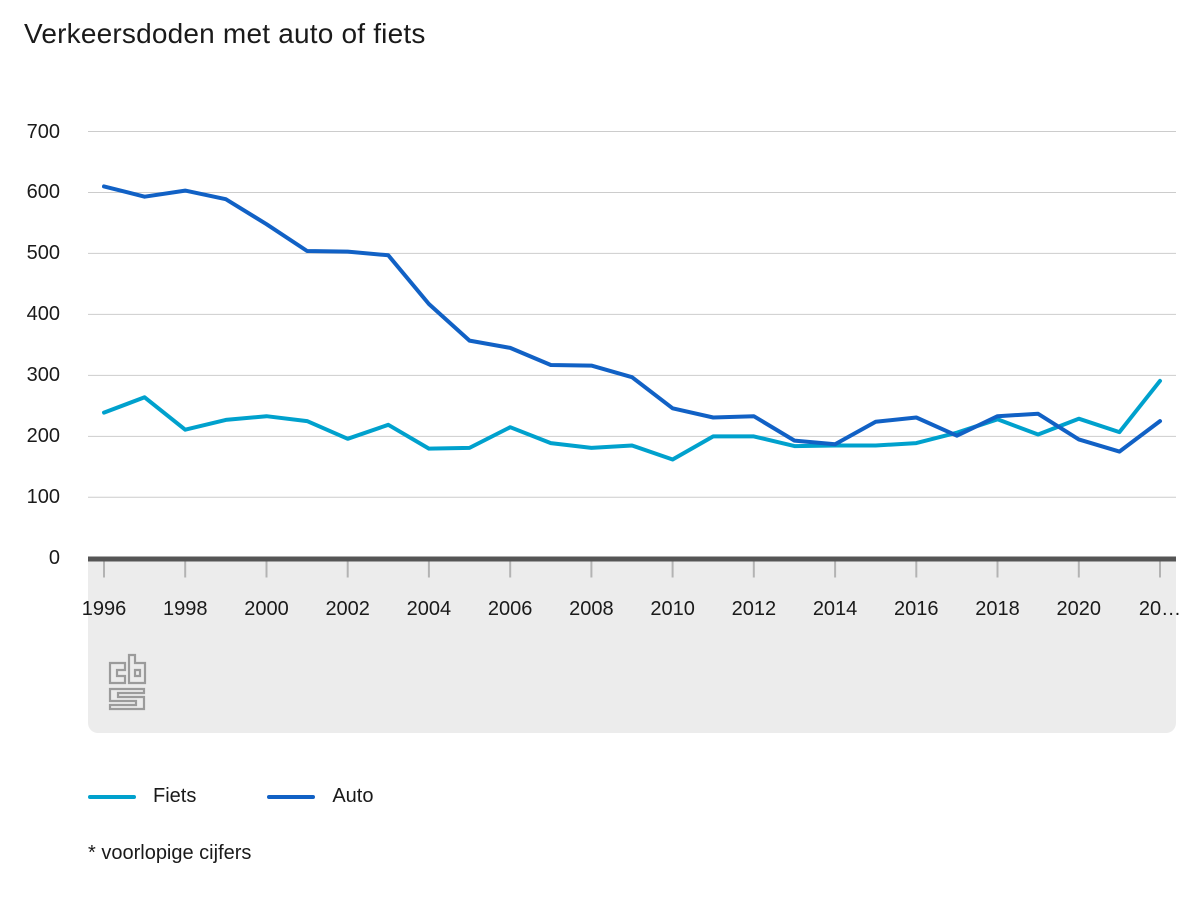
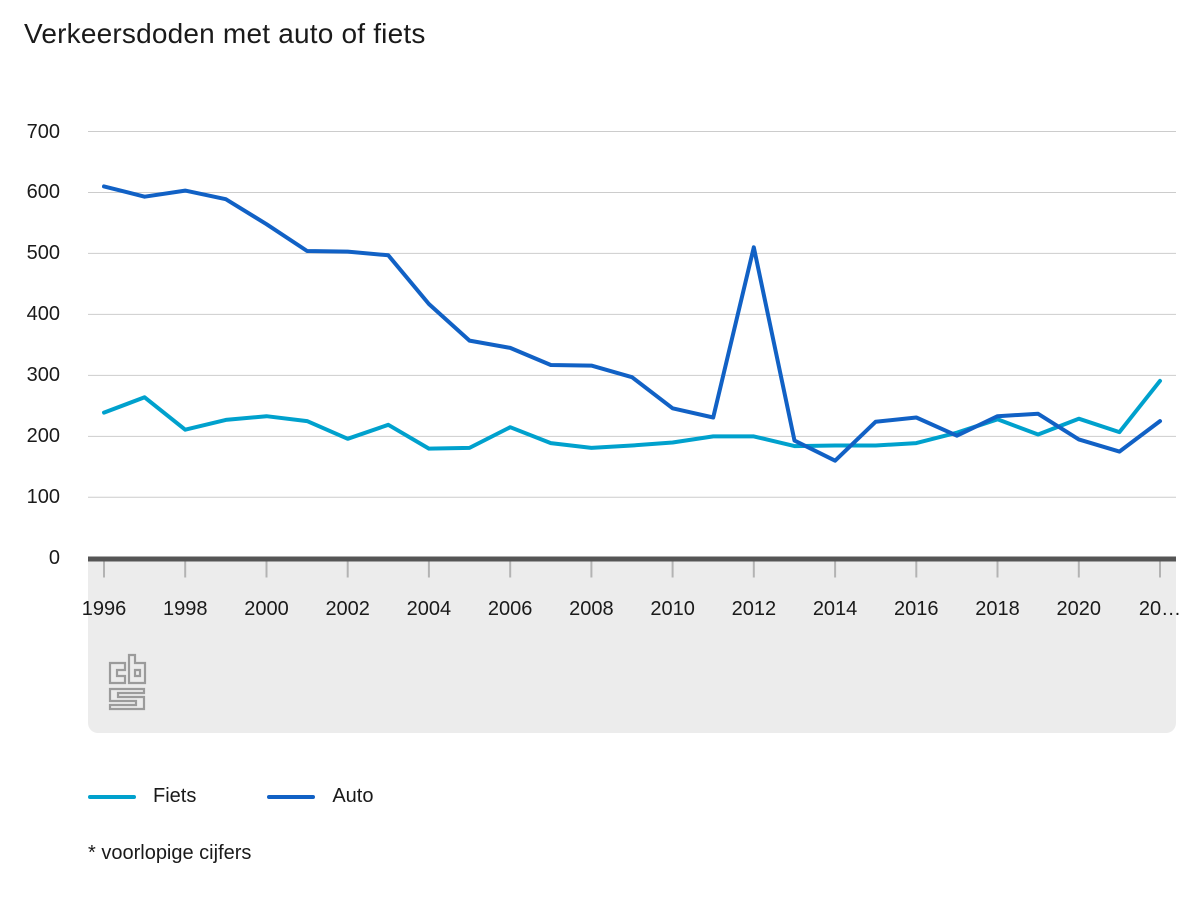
Fiets/2010: 160 -> 190
Auto/2012: 230 -> 510
Auto/2014: 190 -> 160
